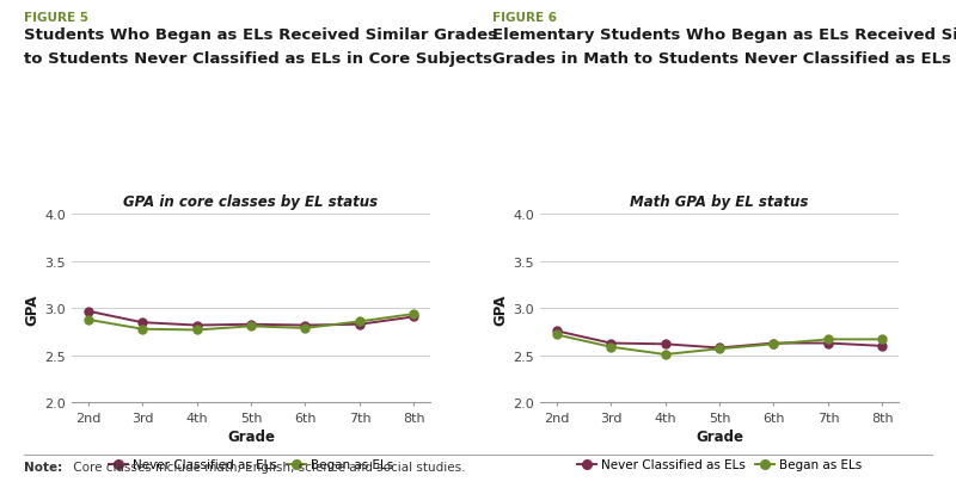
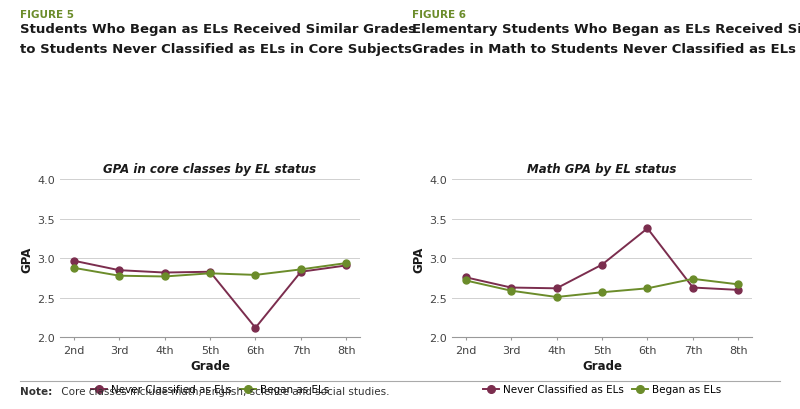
GPA in core classes by EL status/Never Classified as ELs/6th: 2.82 -> 2.12
Math GPA by EL status/Never Classified as ELs/5th: 2.58 -> 2.92
Math GPA by EL status/Never Classified as ELs/6th: 2.63 -> 3.38
Math GPA by EL status/Began as ELs/7th: 2.67 -> 2.74
